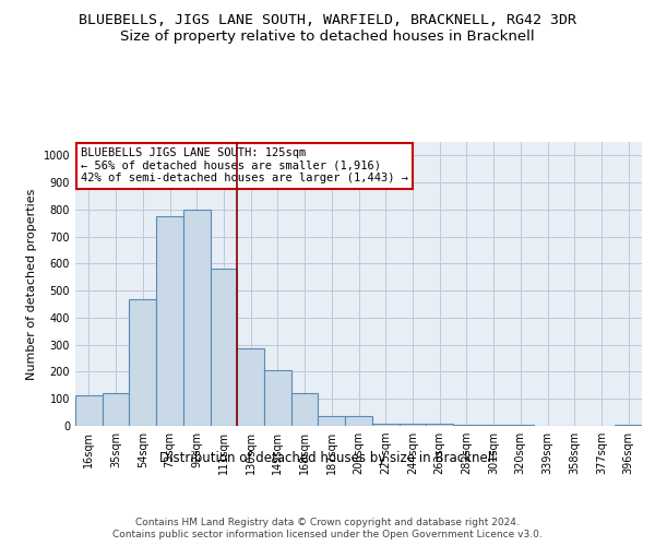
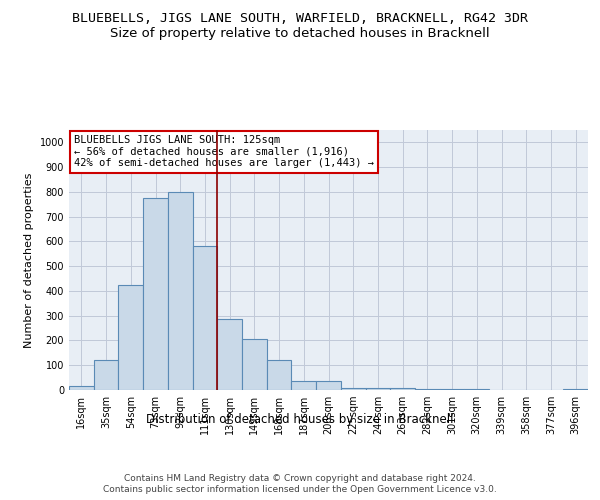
16sqm: 115 -> 15
54sqm: 470 -> 425
